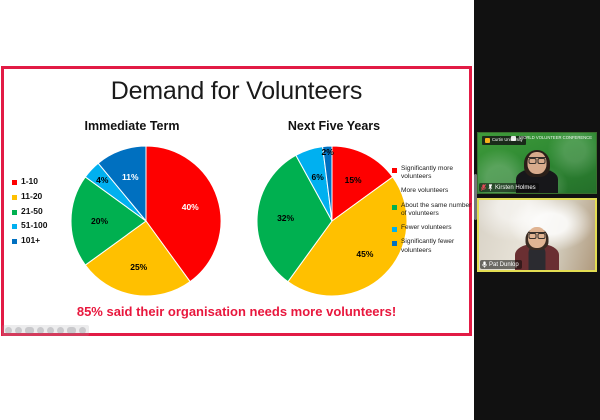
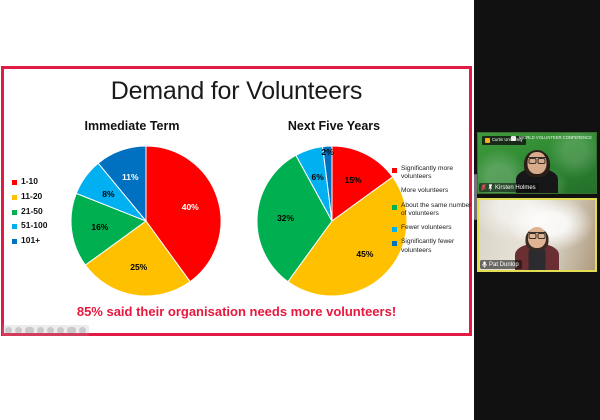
Immediate Term/21-50: 20% -> 16%
Immediate Term/51-100: 4% -> 8%
